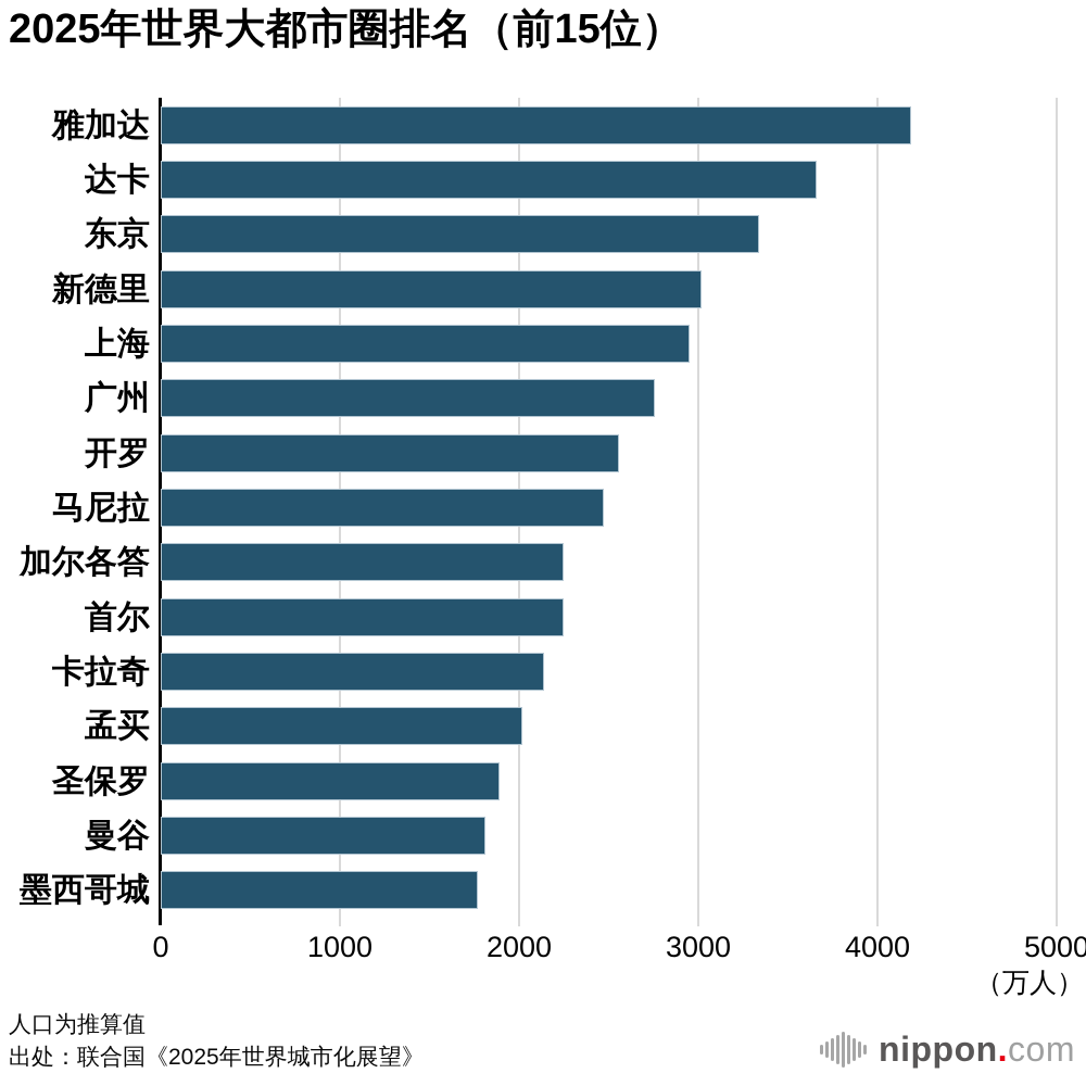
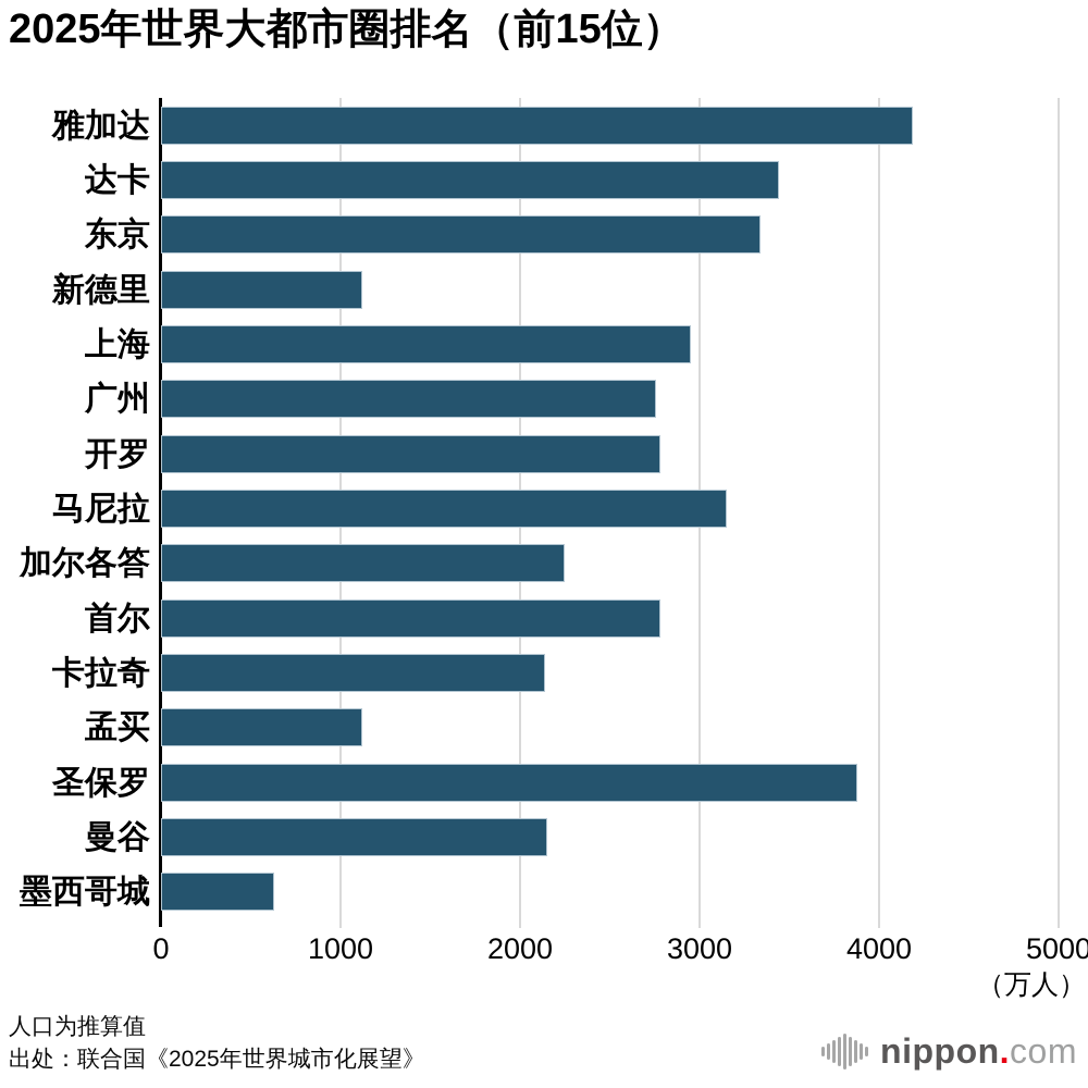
达卡: 3660 -> 3440
新德里: 3020 -> 1120
开罗: 2560 -> 2780
马尼拉: 2470 -> 3150
首尔: 2250 -> 2780
孟买: 2020 -> 1120
圣保罗: 1890 -> 3880
曼谷: 1810 -> 2150
墨西哥城: 1770 -> 630
